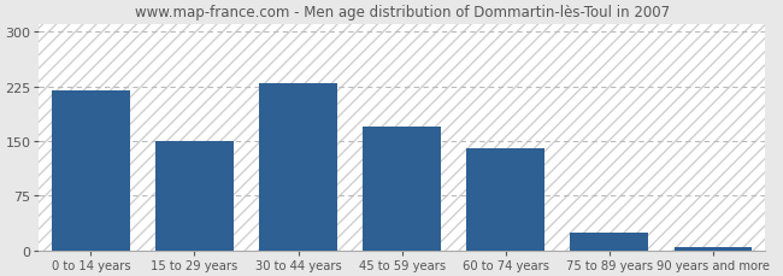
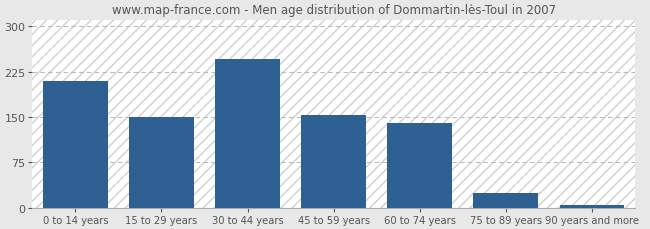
0 to 14 years: 220 -> 210
30 to 44 years: 230 -> 246
45 to 59 years: 170 -> 154
